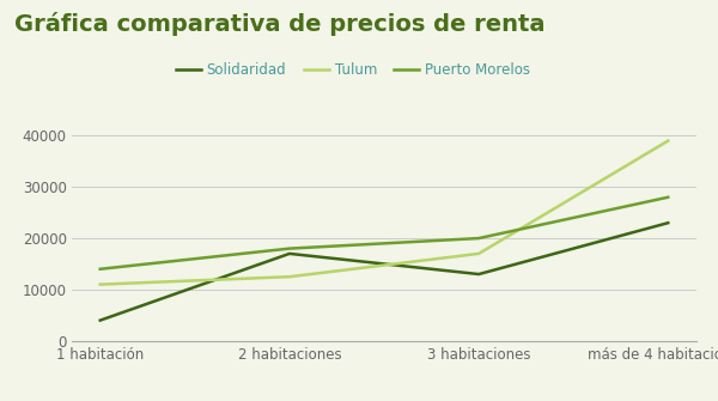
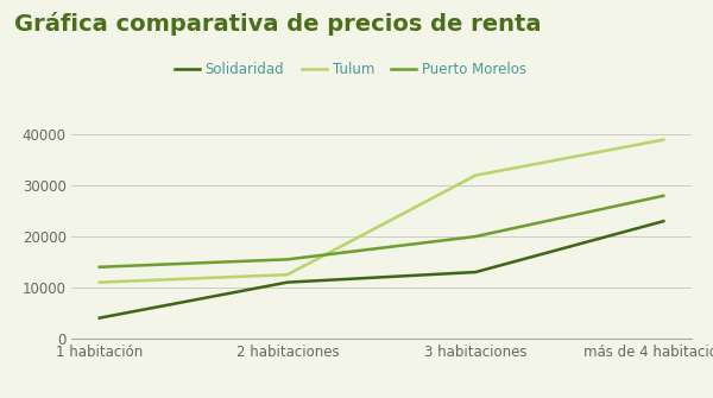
Solidaridad/2 habitaciones: 17000 -> 11000
Puerto Morelos/2 habitaciones: 18000 -> 15500
Tulum/3 habitaciones: 17000 -> 32000
